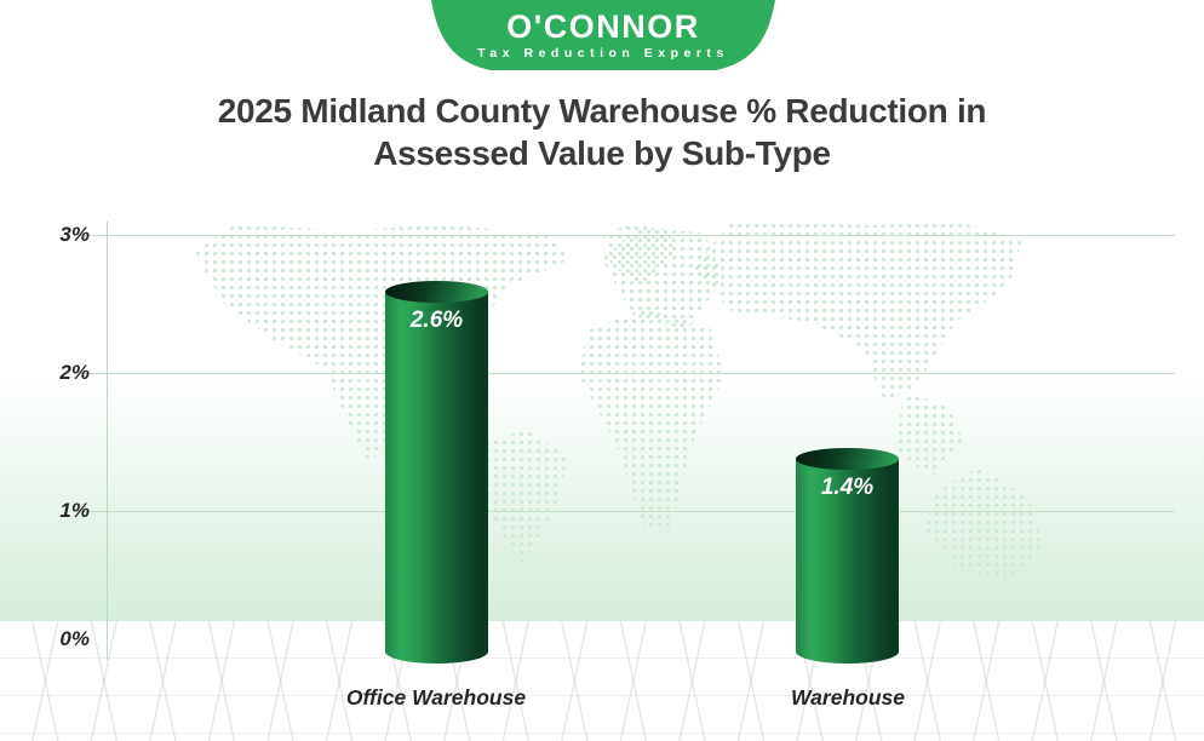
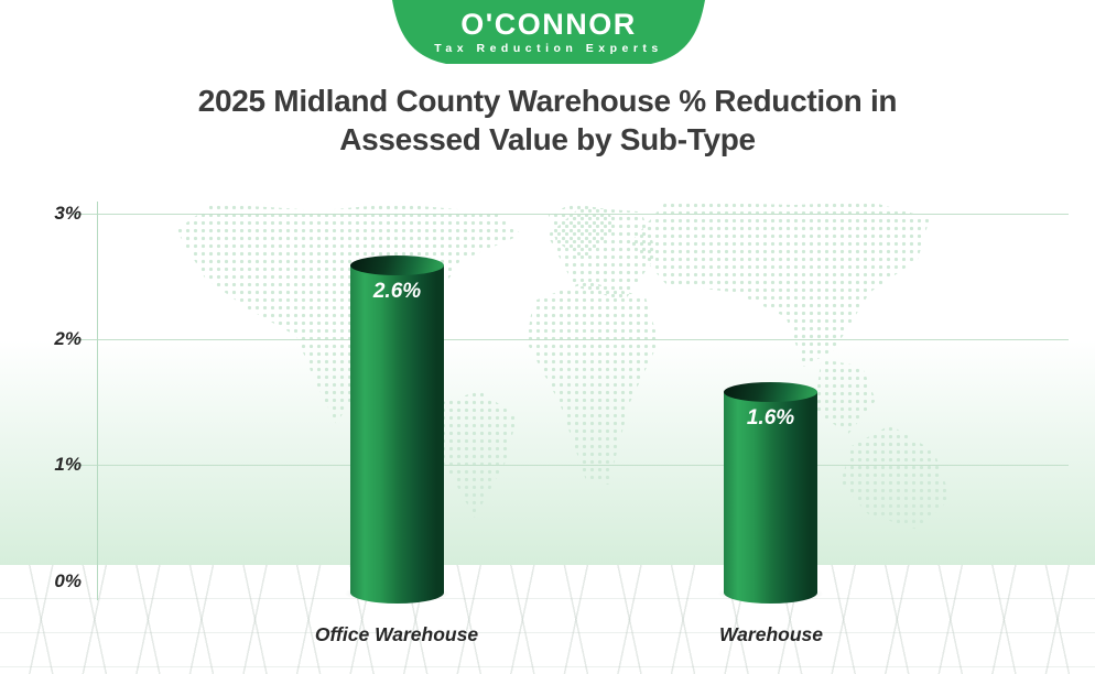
Warehouse: 1.4% -> 1.6%
